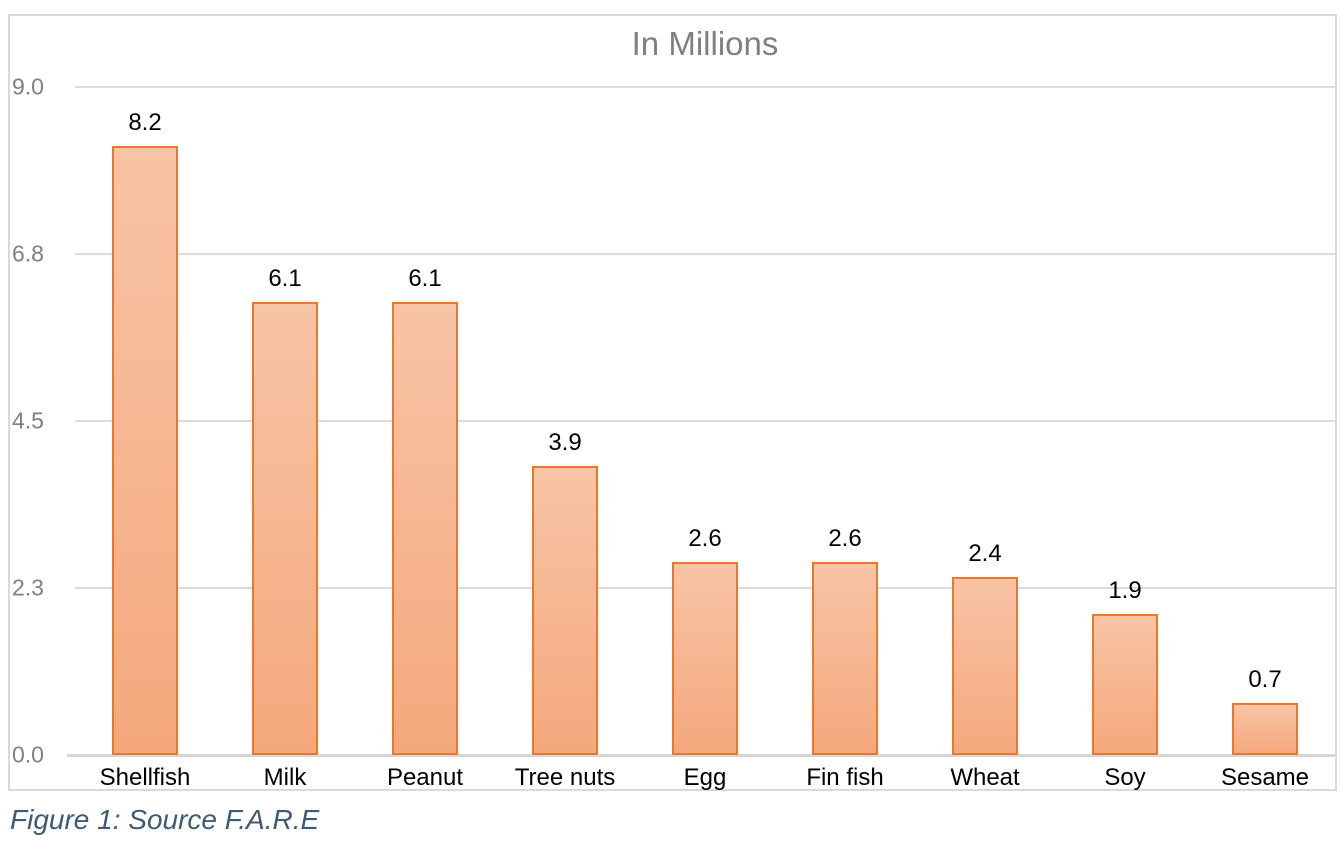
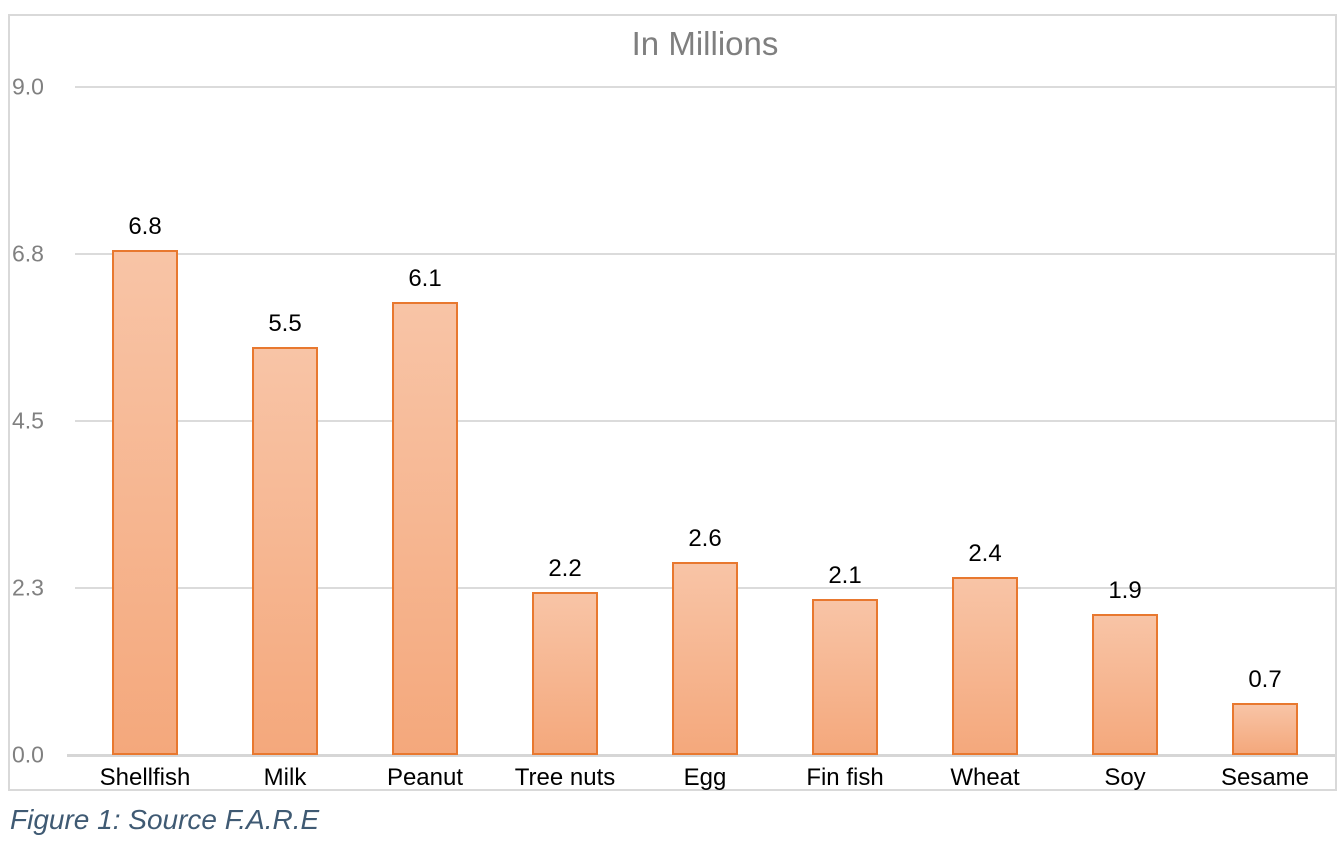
Shellfish: 8.2 -> 6.8
Milk: 6.1 -> 5.5
Tree nuts: 3.9 -> 2.2
Fin fish: 2.6 -> 2.1
